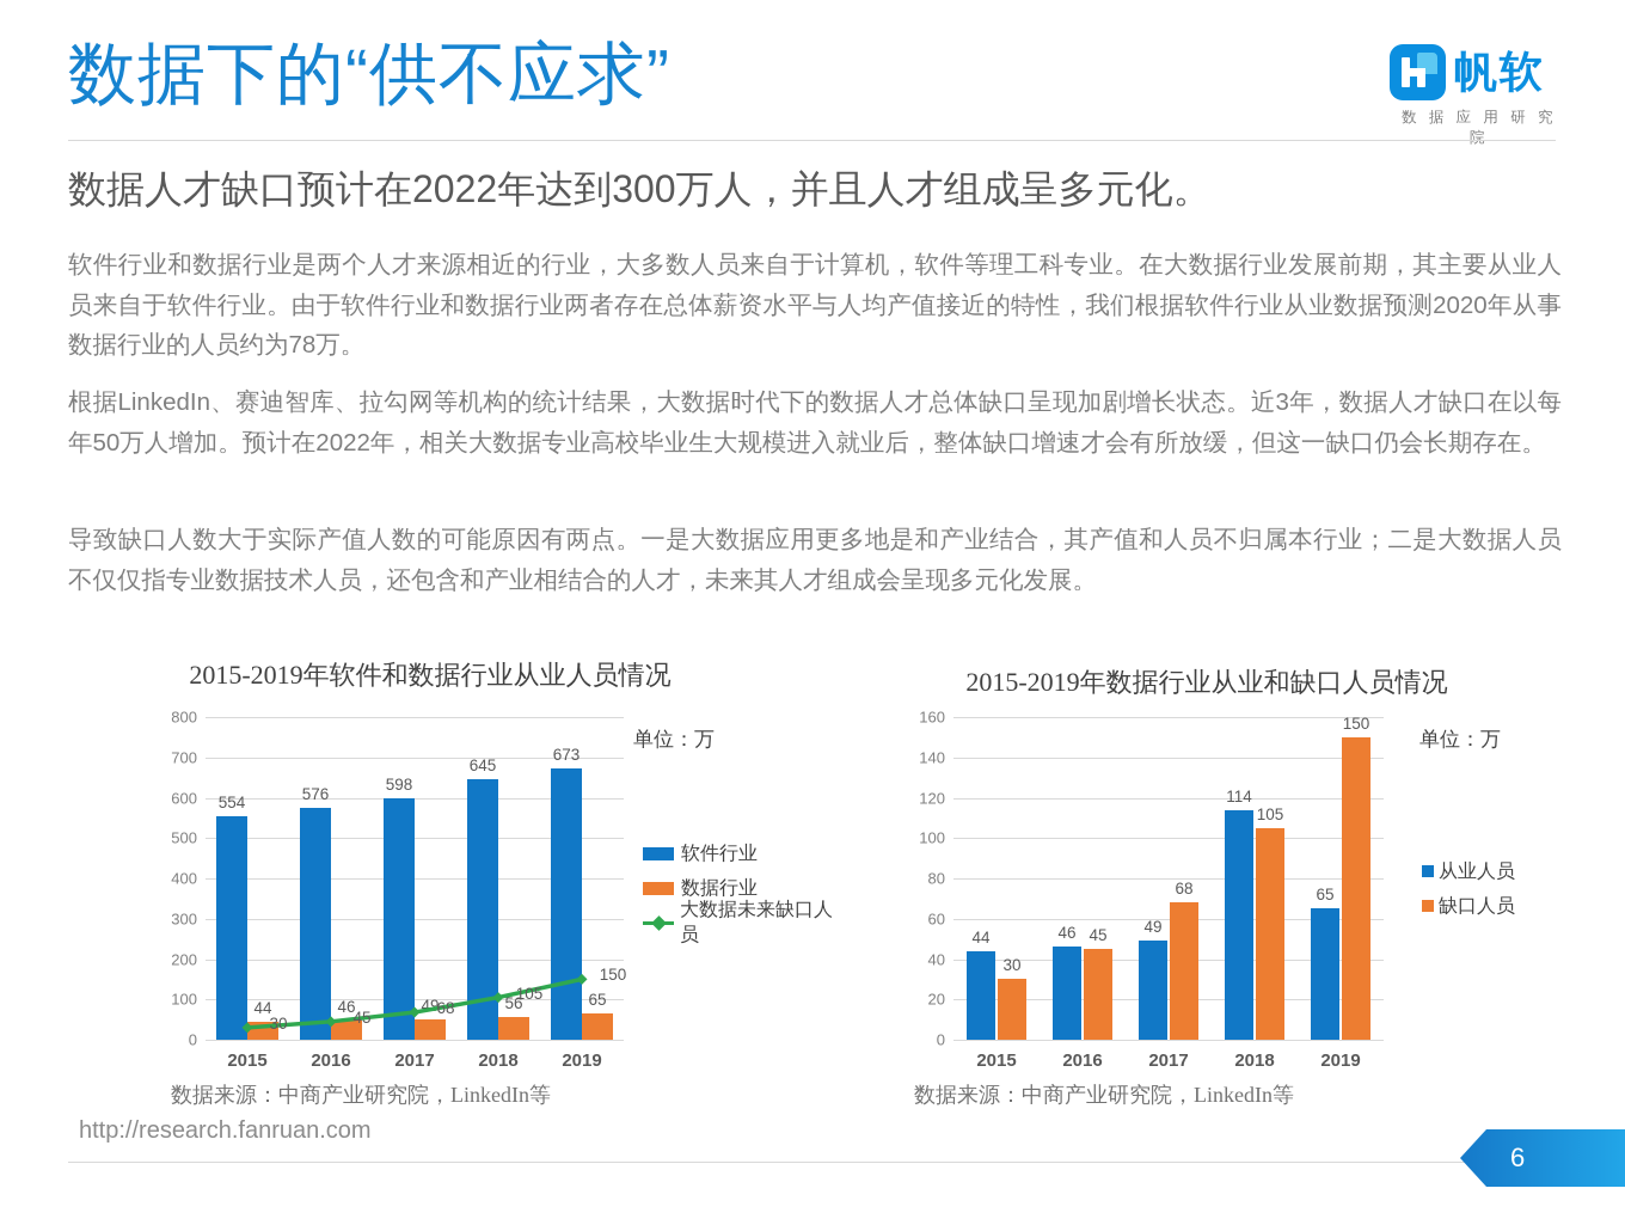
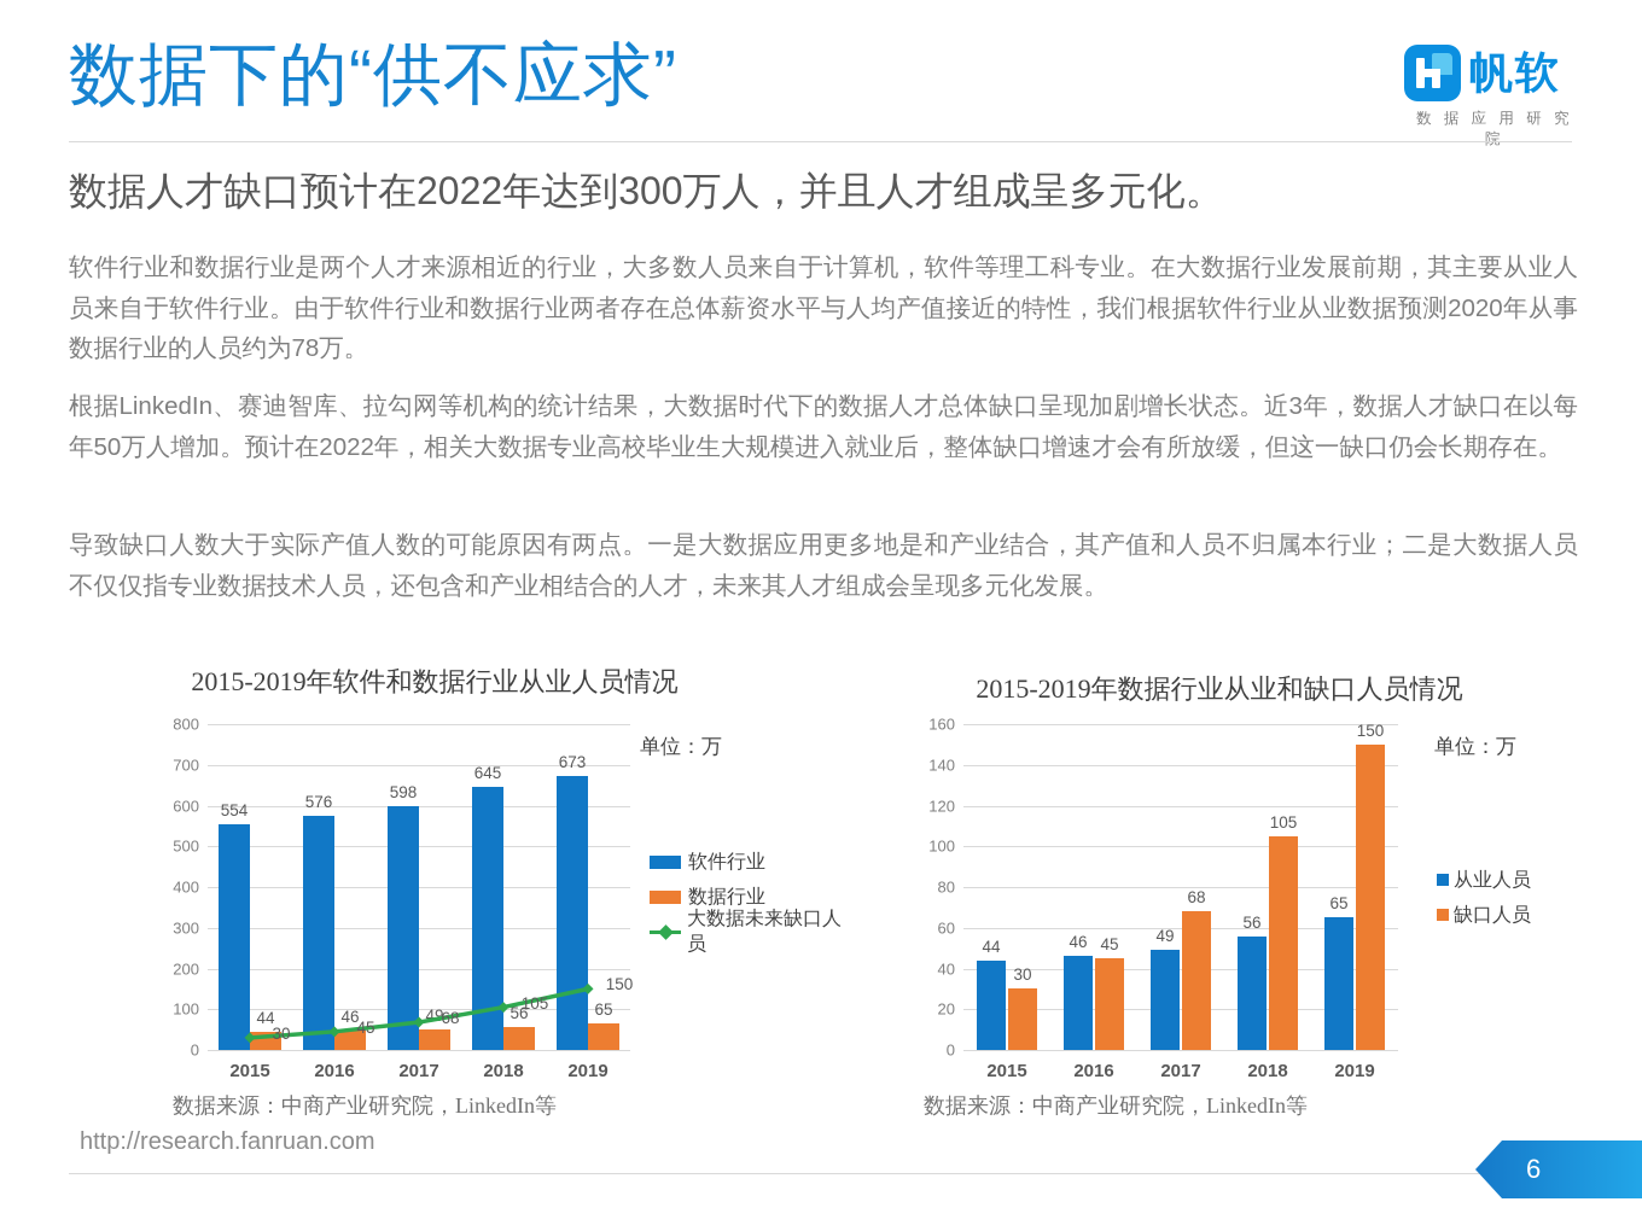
2015-2019年数据行业从业和缺口人员情况/从业人员/2018: 114 -> 56
